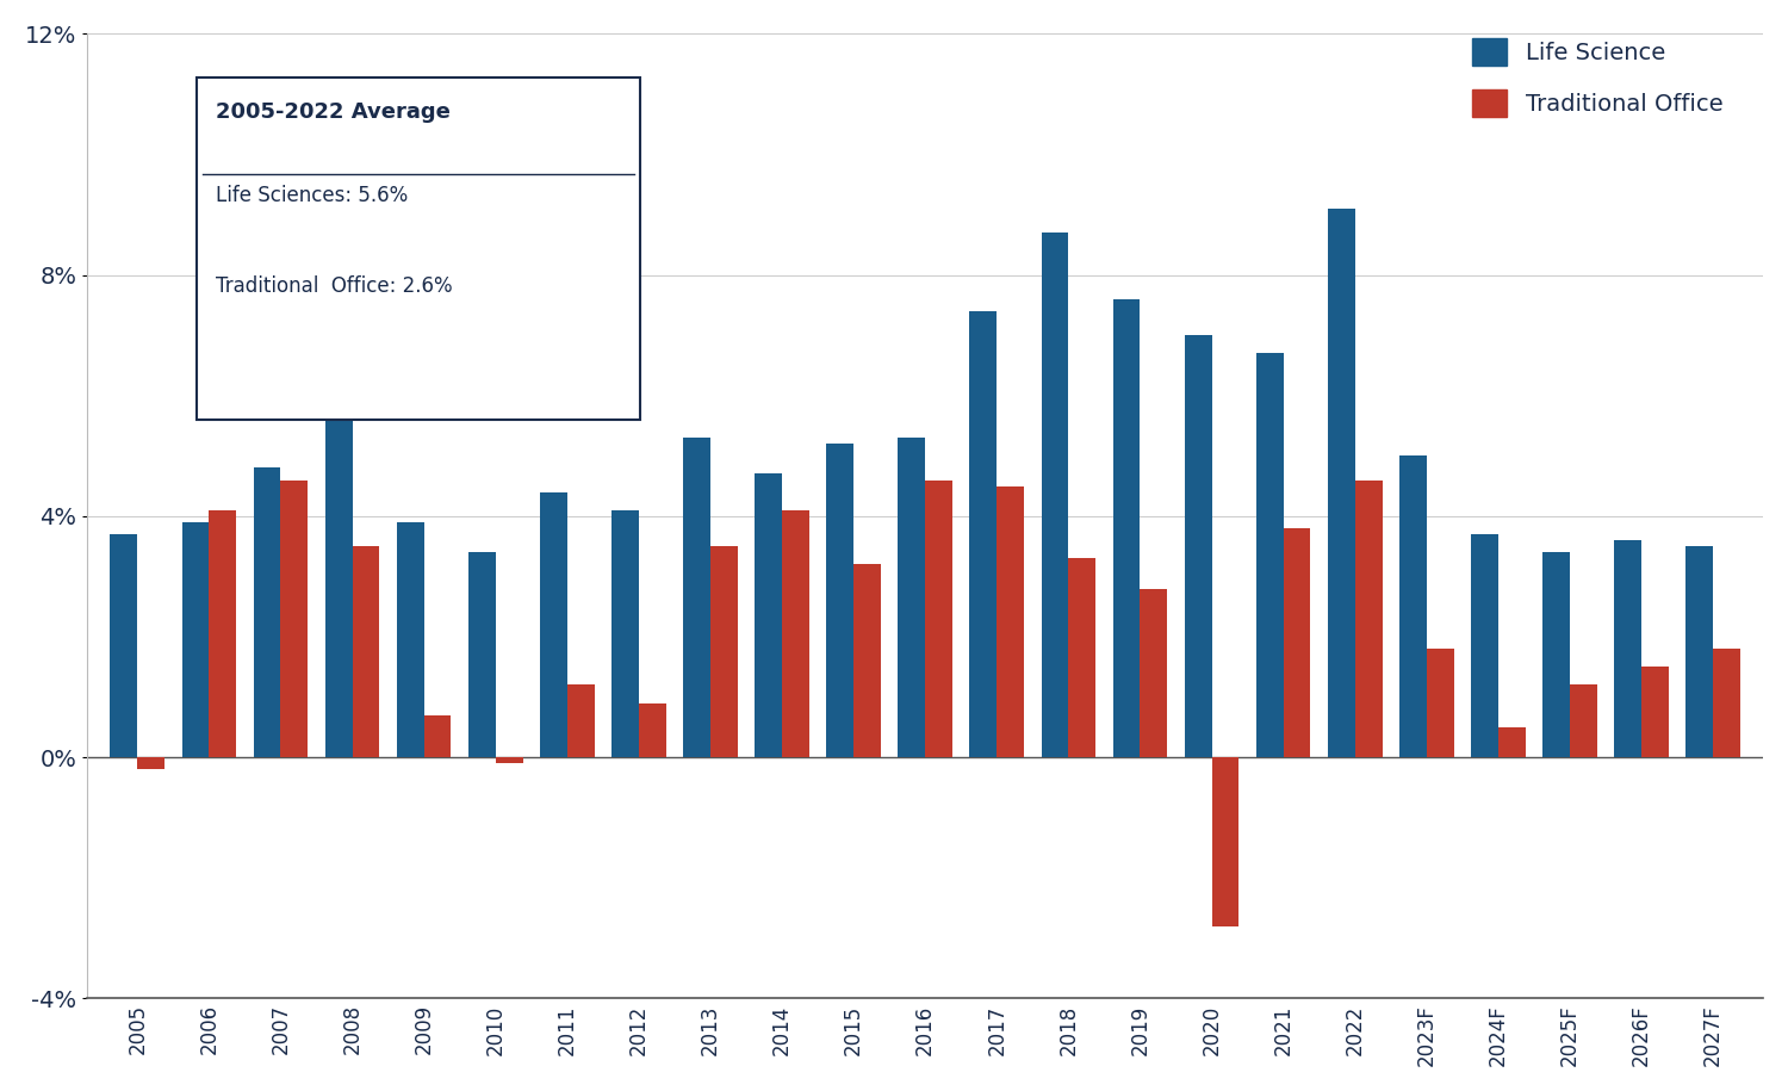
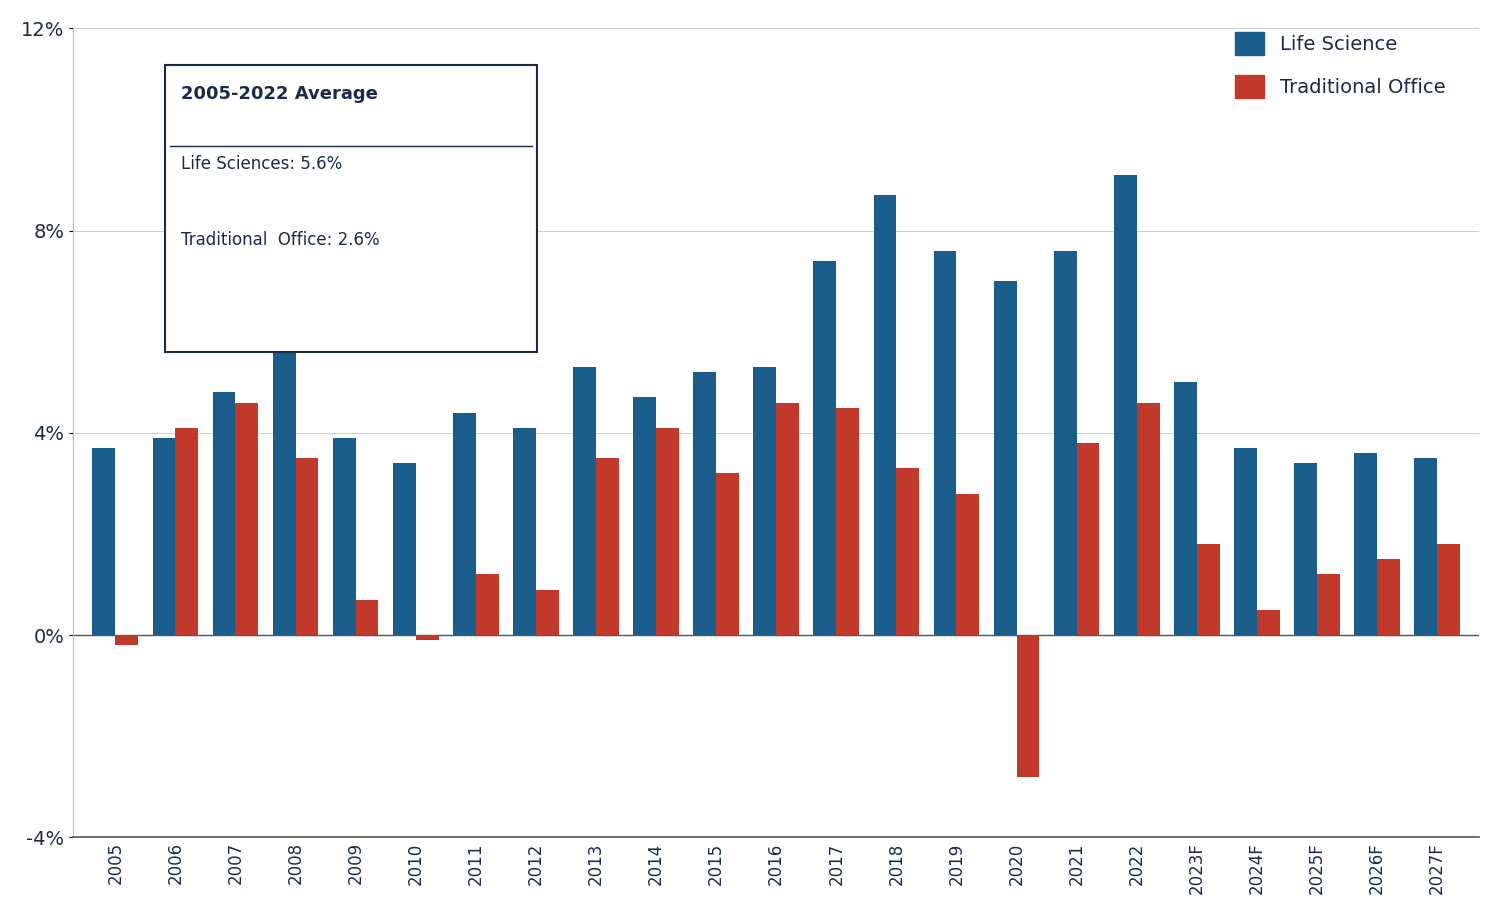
Life Science/2021: 6.7% -> 7.6%
